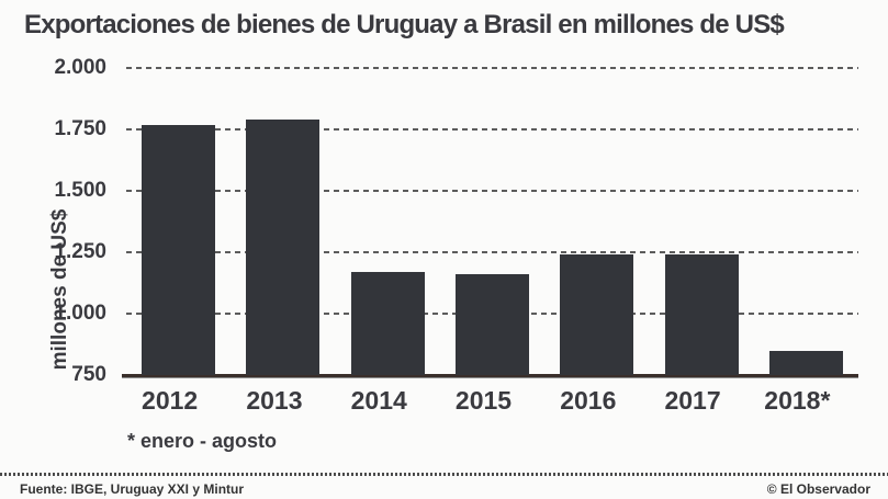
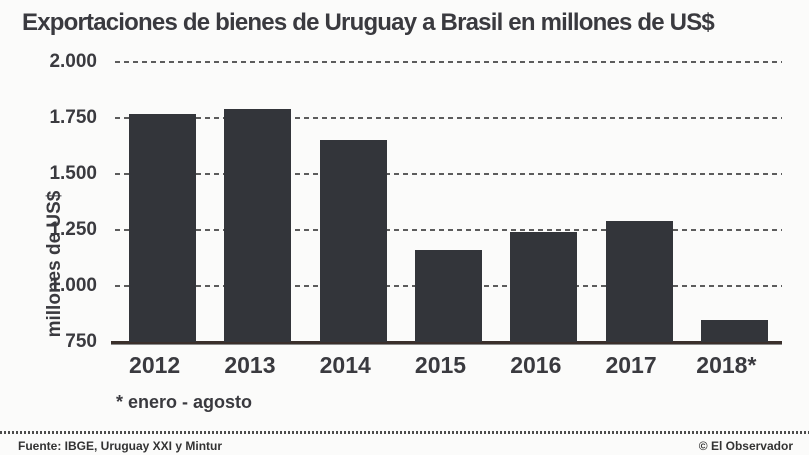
2014: 1170 -> 1650
2017: 1240 -> 1290
